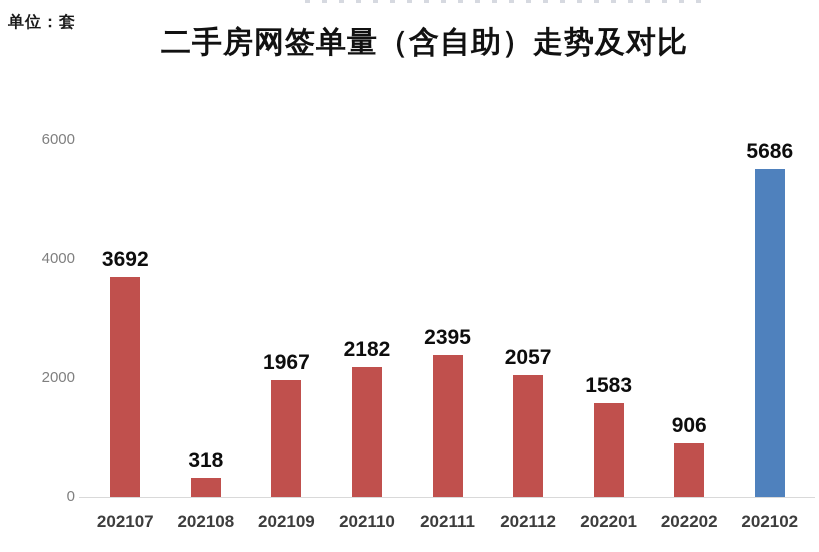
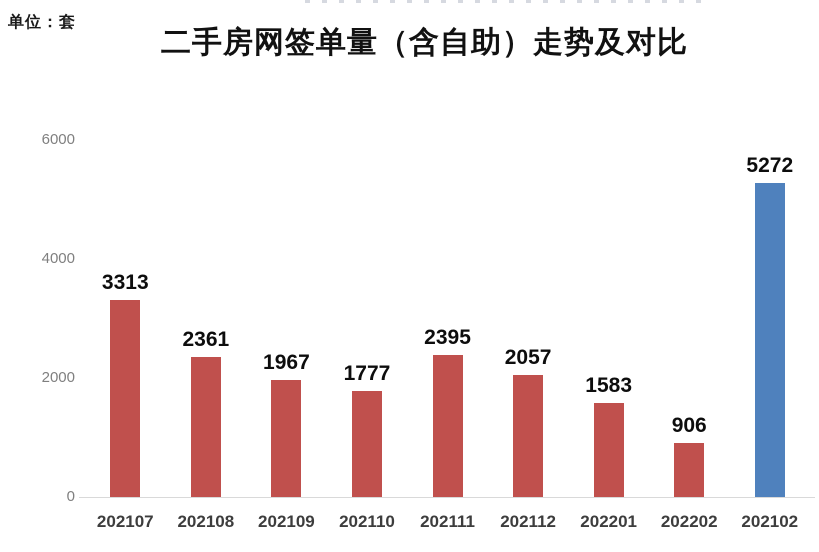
202107: 3692 -> 3313
202108: 318 -> 2361
202110: 2182 -> 1777
202102: 5686 -> 5272
